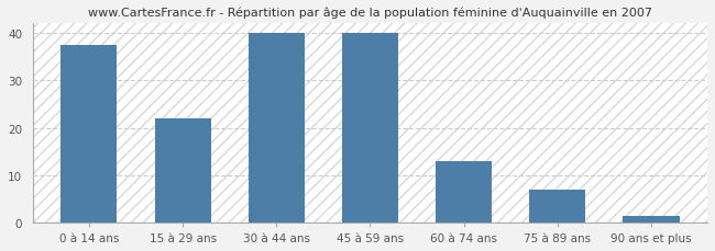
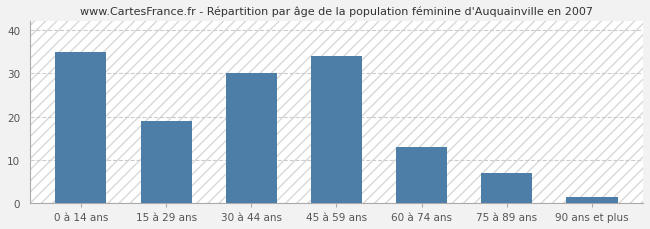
0 à 14 ans: 37.5 -> 35.0
15 à 29 ans: 22.0 -> 19.0
30 à 44 ans: 40.0 -> 30.0
45 à 59 ans: 40.0 -> 34.0
